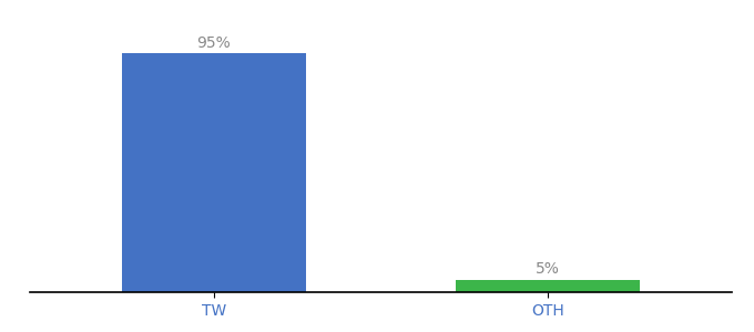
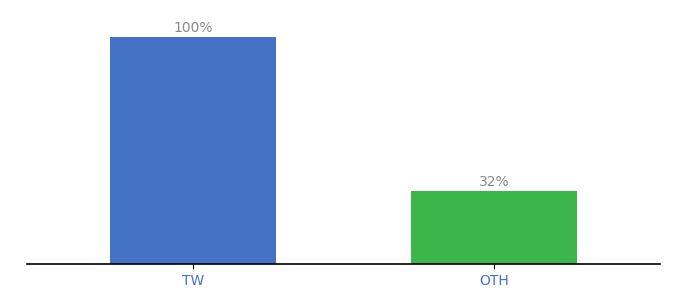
TW: 95% -> 100%
OTH: 5% -> 32%
